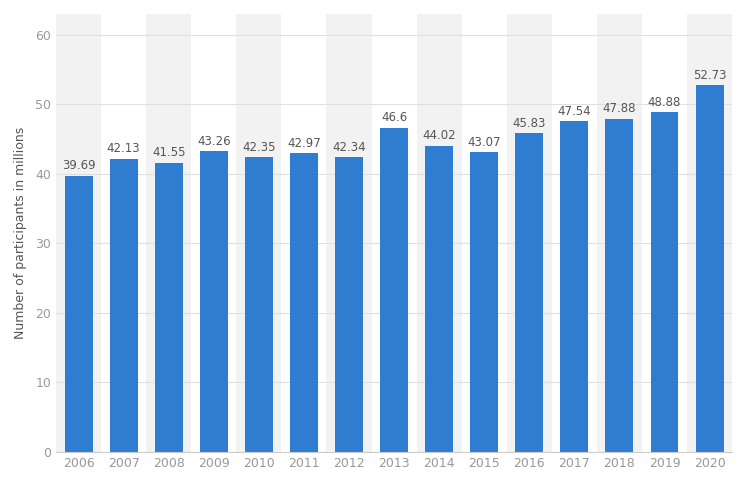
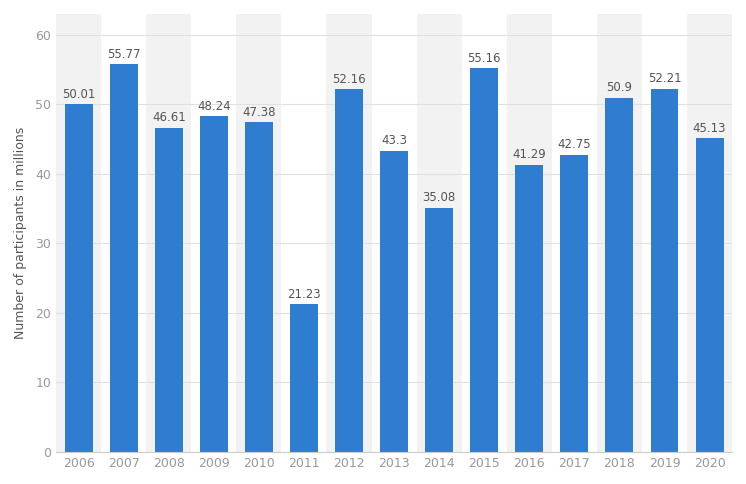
2006: 39.69 -> 50.01
2007: 42.13 -> 55.77
2008: 41.55 -> 46.61
2009: 43.26 -> 48.24
2010: 42.35 -> 47.38
2011: 42.97 -> 21.23
2012: 42.34 -> 52.16
2013: 46.6 -> 43.3
2014: 44.02 -> 35.08
2015: 43.07 -> 55.16
2016: 45.83 -> 41.29
2017: 47.54 -> 42.75
2018: 47.88 -> 50.9
2019: 48.88 -> 52.21
2020: 52.73 -> 45.13
